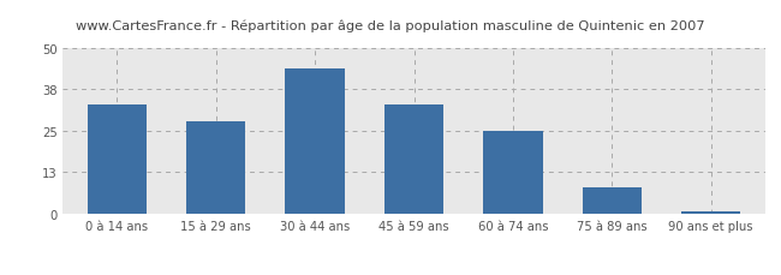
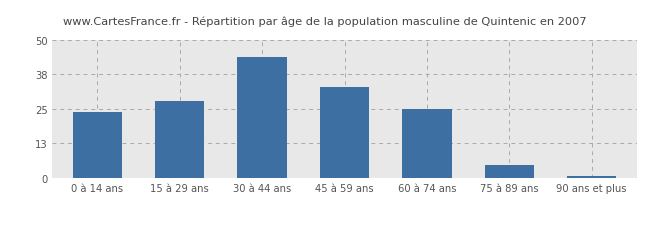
0 à 14 ans: 33 -> 24
75 à 89 ans: 8 -> 5
